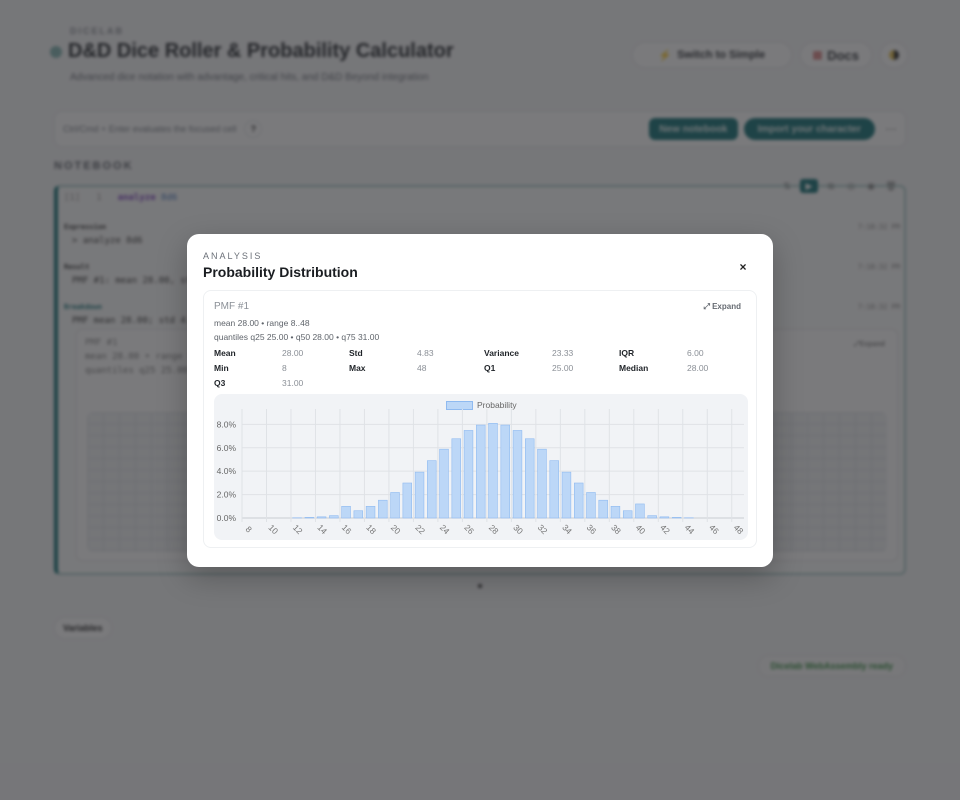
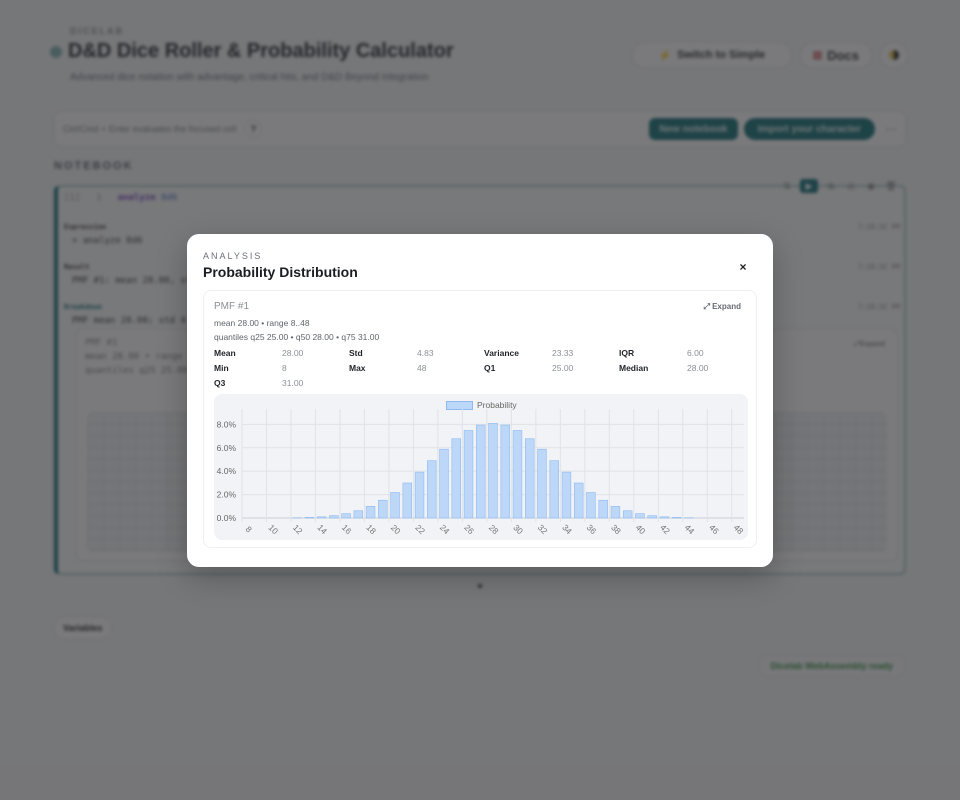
16: 1.0% -> 0.4%
40: 1.2% -> 0.4%
